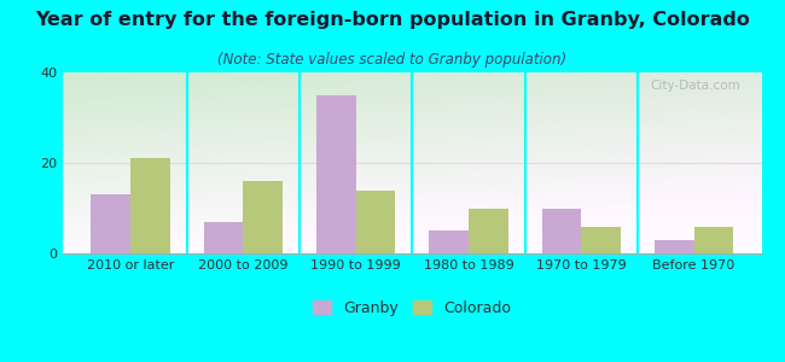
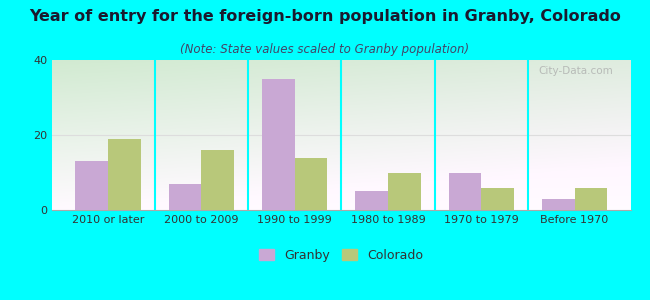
Colorado/2010 or later: 21 -> 19
